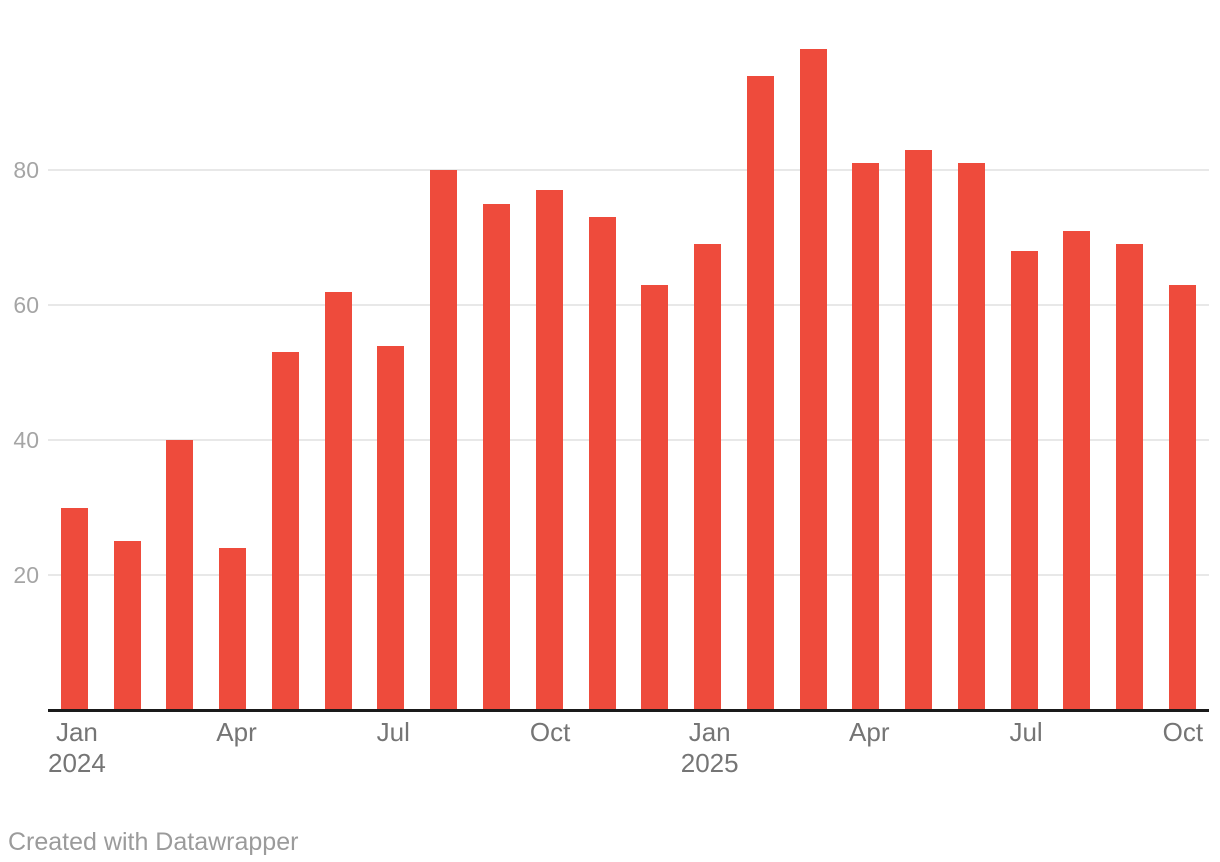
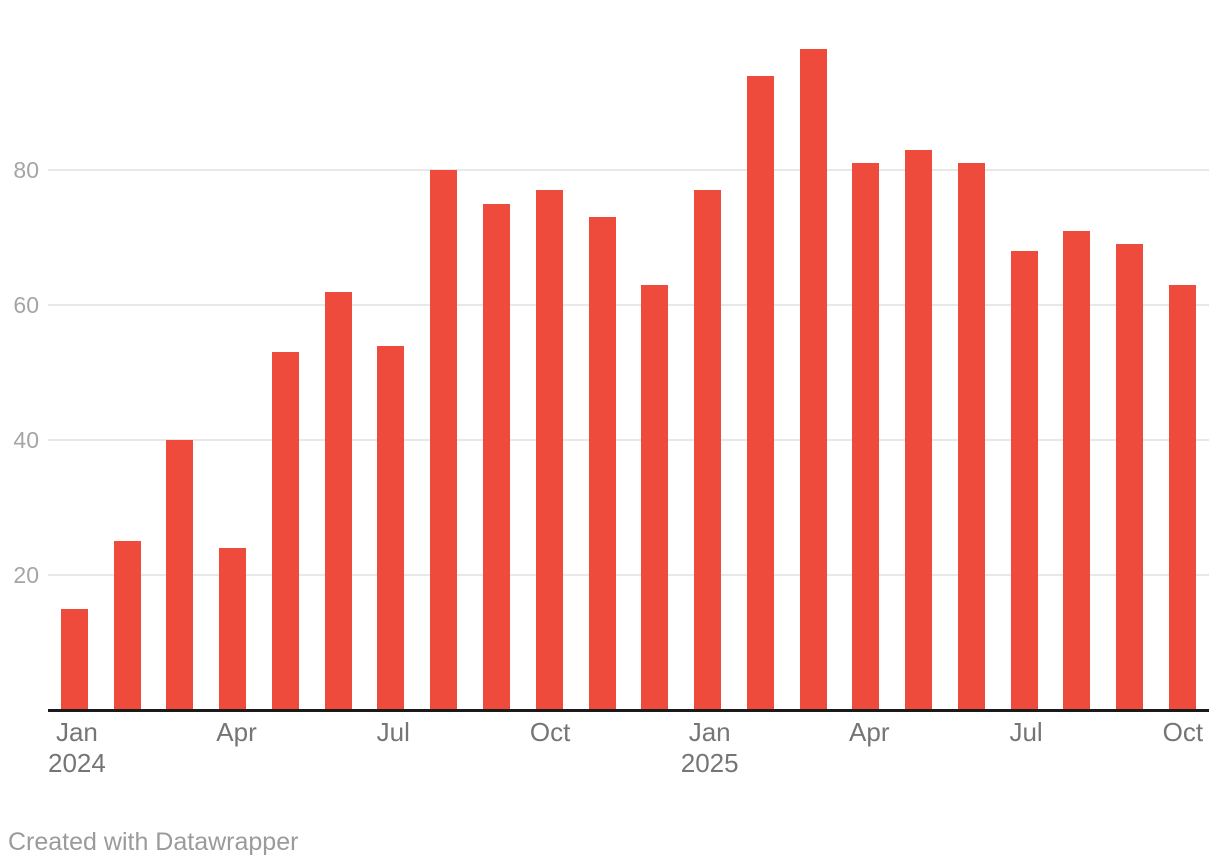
Jan 2024: 30 -> 15
Jan 2025: 69 -> 77
